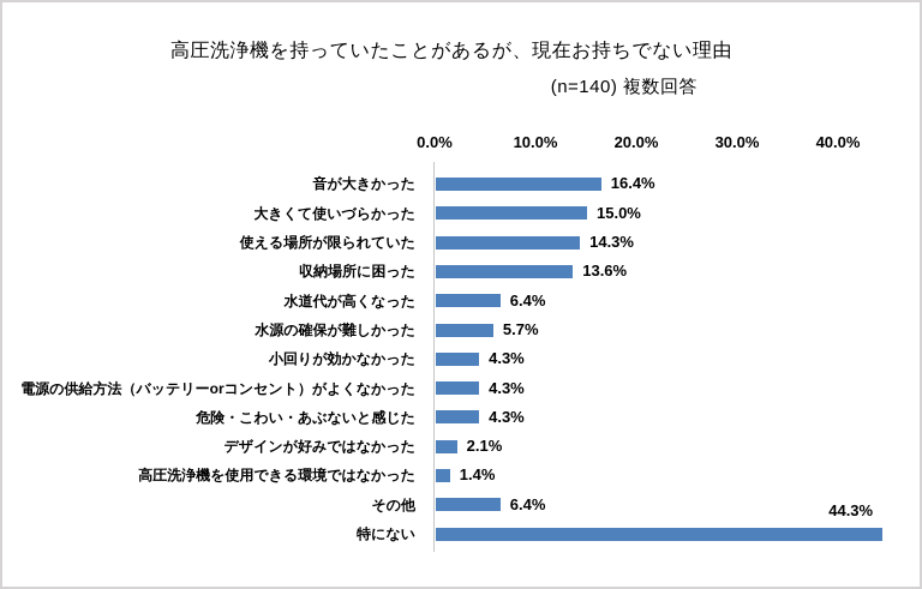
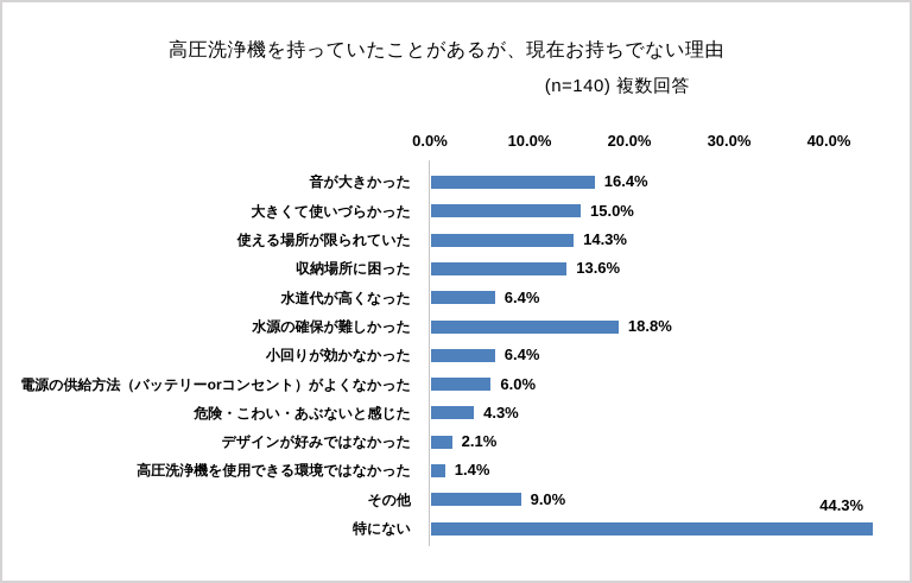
水源の確保が難しかった: 5.7% -> 18.8%
小回りが効かなかった: 4.3% -> 6.4%
電源の供給方法（バッテリーorコンセント）がよくなかった: 4.3% -> 6.0%
その他: 6.4% -> 9.0%
